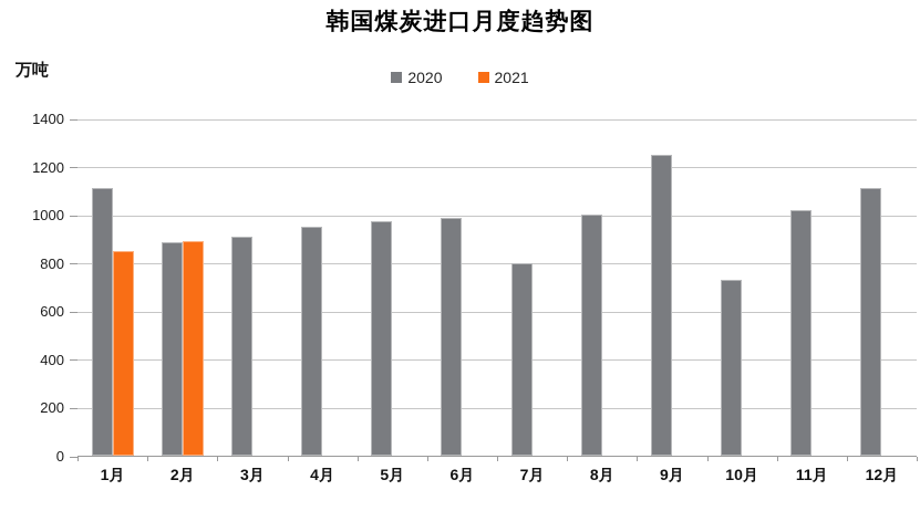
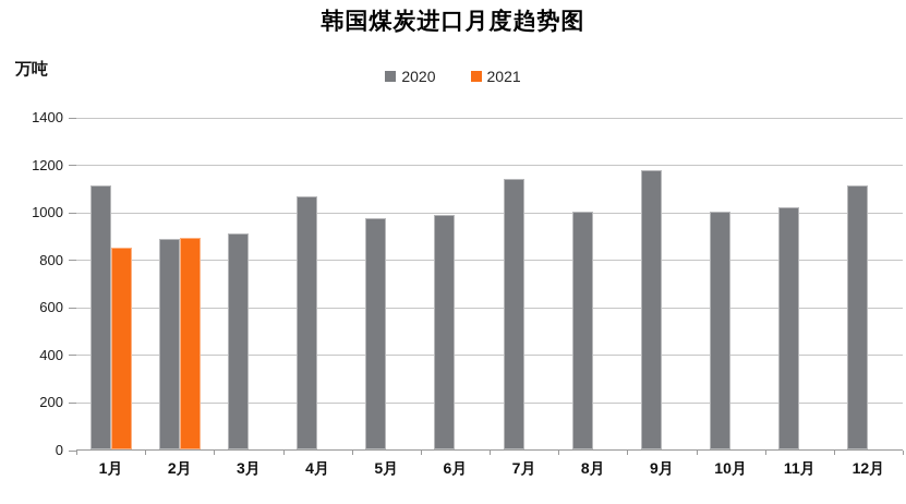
2020/4月: 950 -> 1060
2020/7月: 800 -> 1140
2020/9月: 1250 -> 1180
2020/10月: 730 -> 1000
